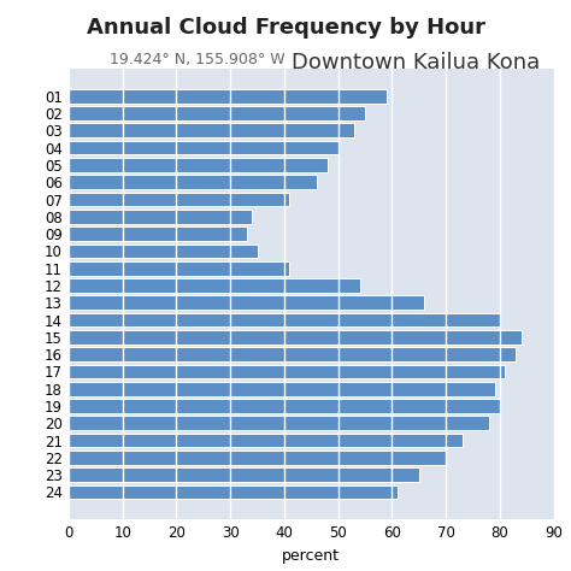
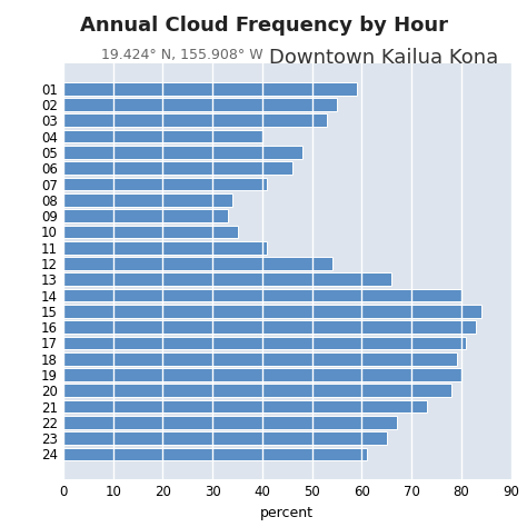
04: 50 -> 40
22: 70 -> 67
